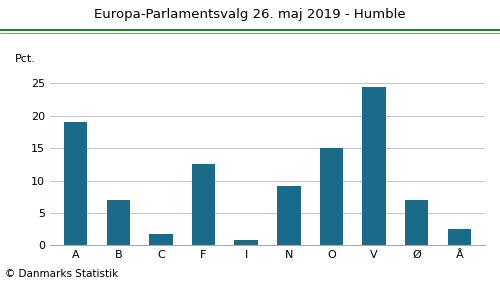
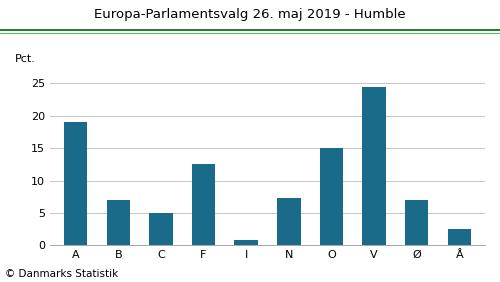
C: 1.8 -> 5.0
N: 9.2 -> 7.3
